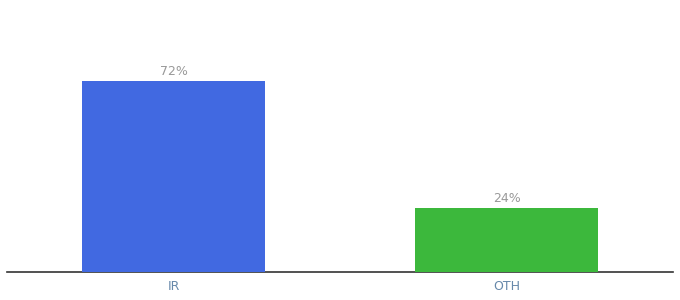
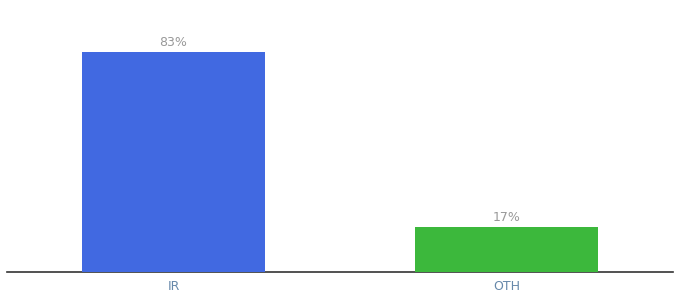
IR: 72% -> 83%
OTH: 24% -> 17%
